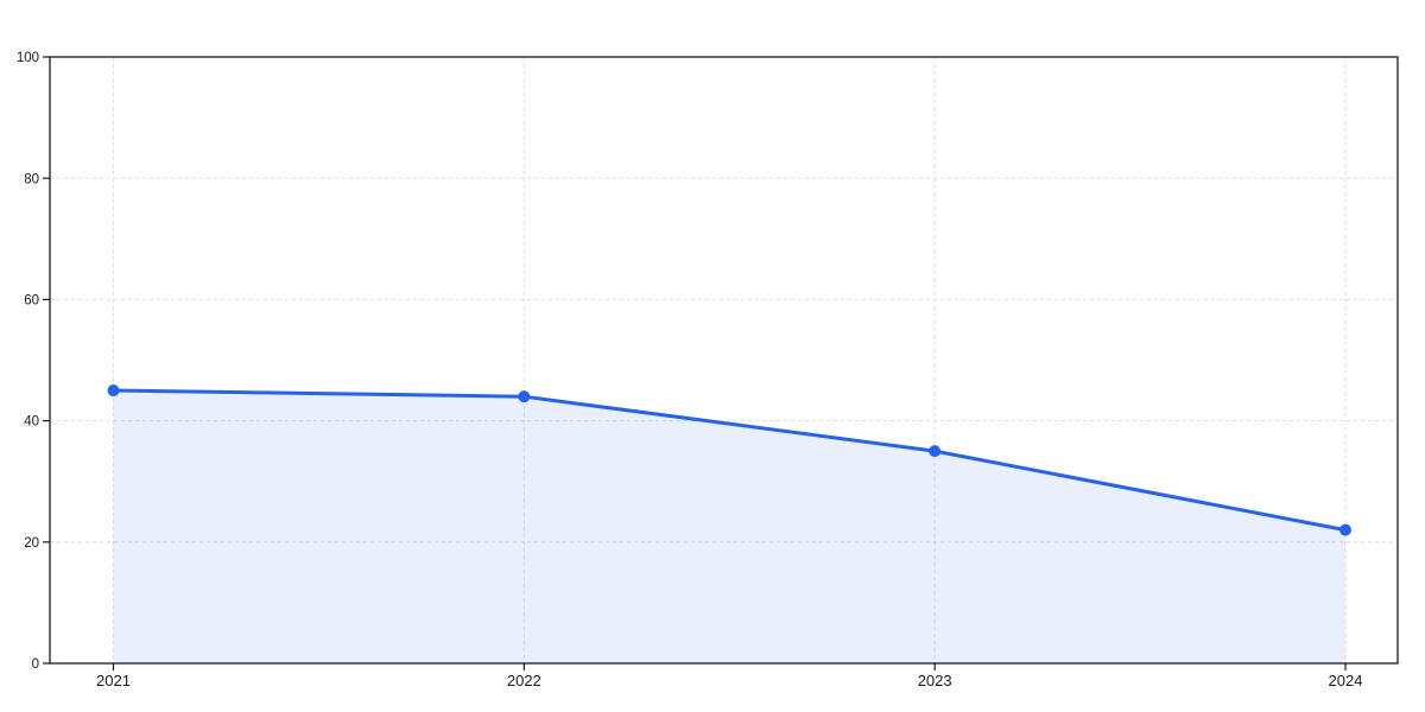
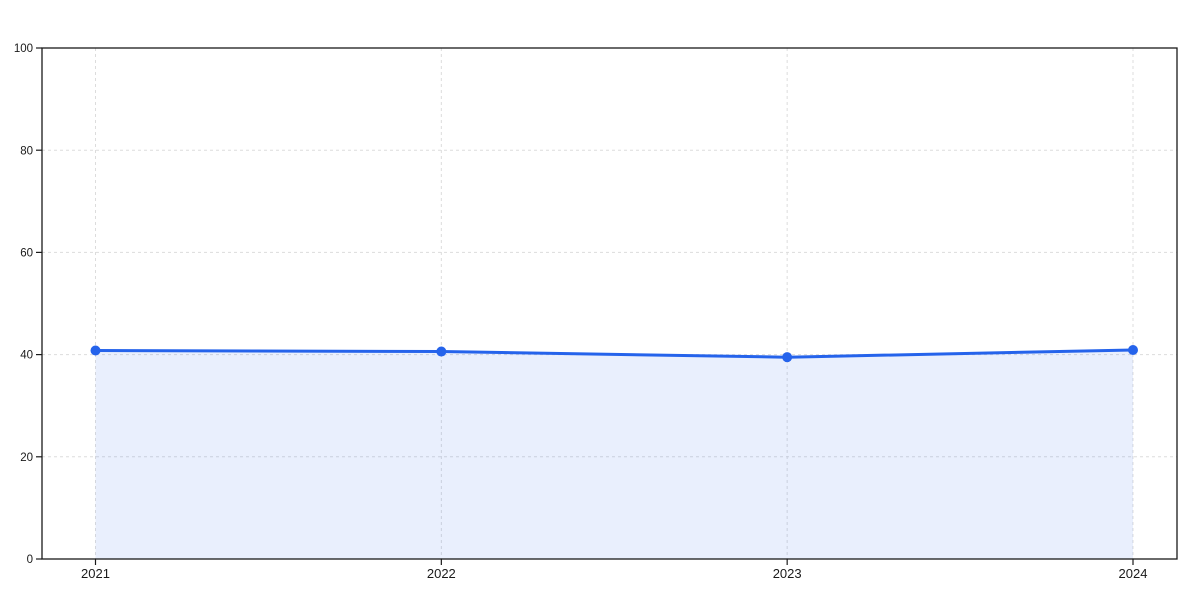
2021: 45 -> 41
2022: 44 -> 41
2023: 35 -> 40
2024: 22 -> 41
